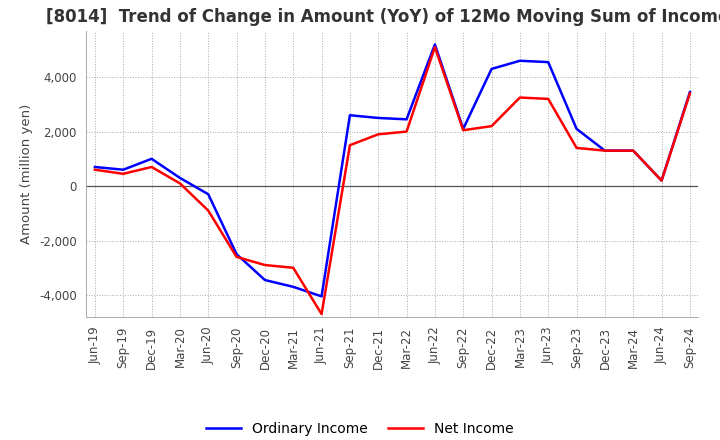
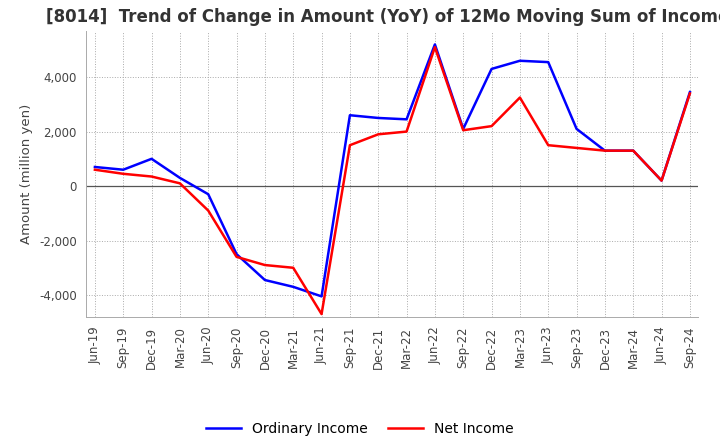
Net Income/Dec-19: 700 -> 350
Net Income/Jun-23: 3,200 -> 1,500
